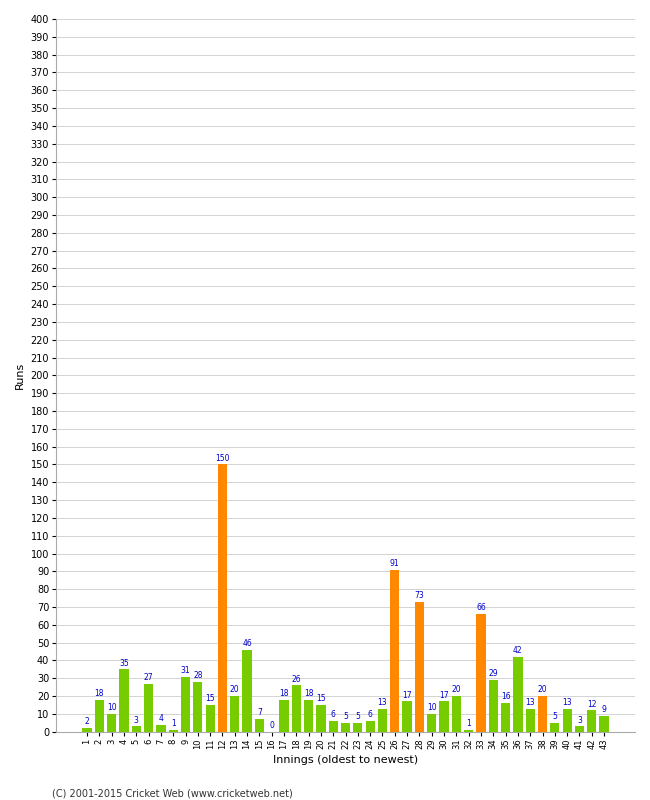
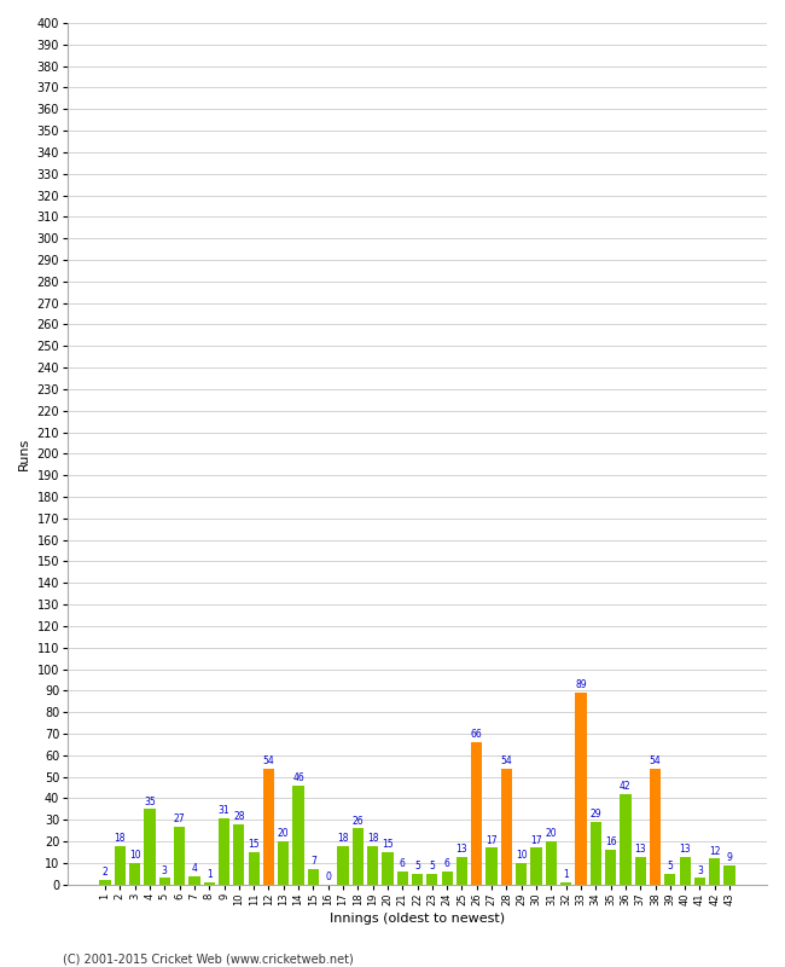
12: 150 -> 54
26: 91 -> 66
28: 73 -> 54
33: 66 -> 89
38: 20 -> 54
